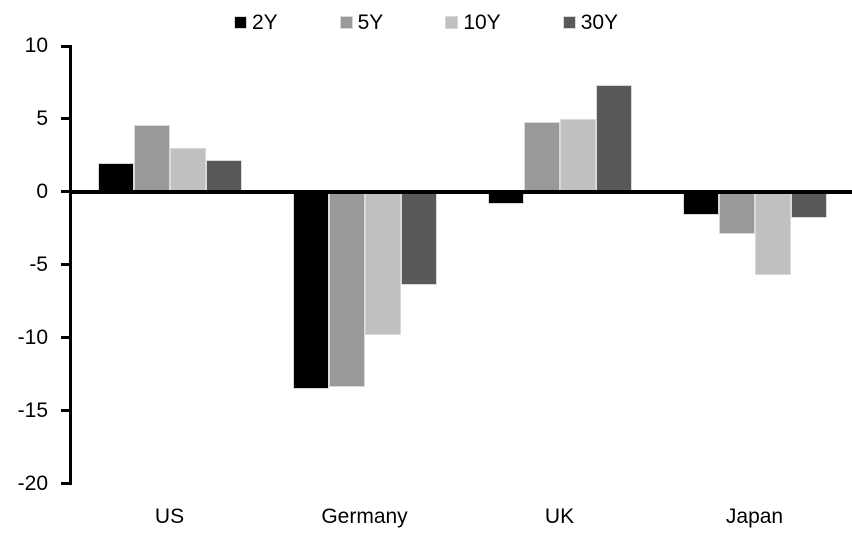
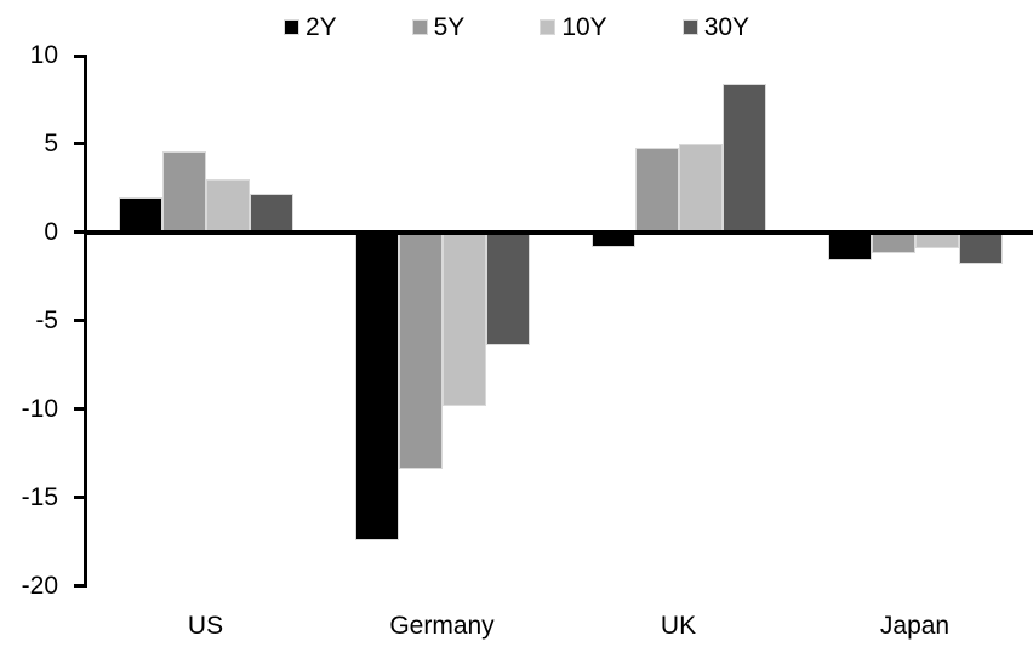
2Y/Germany: -13.5 -> -17.4
30Y/UK: 7.3 -> 8.4
5Y/Japan: -2.9 -> -1.2
10Y/Japan: -5.7 -> -0.9
